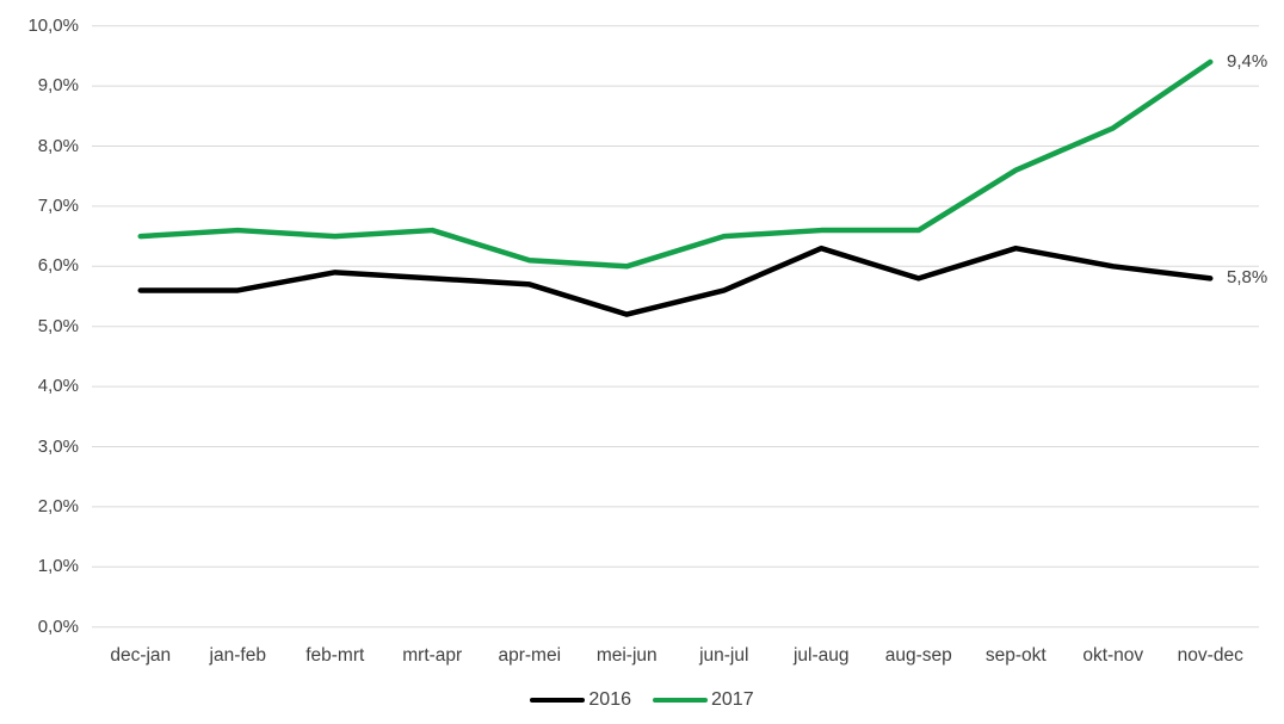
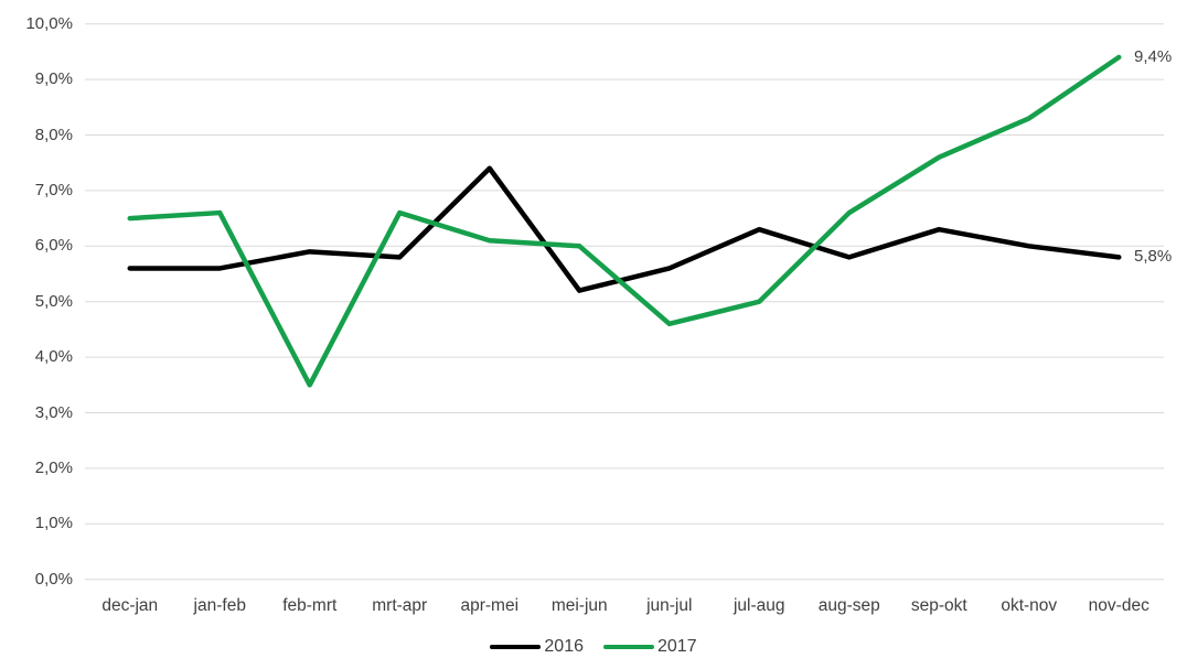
2017/feb-mrt: 6,5% -> 3,5%
2016/apr-mei: 5,7% -> 7,4%
2017/jun-jul: 6,5% -> 4,6%
2017/jul-aug: 6,6% -> 5,0%
